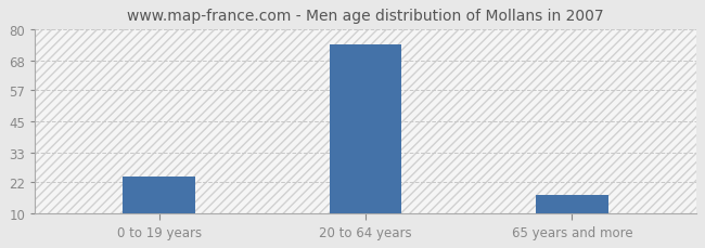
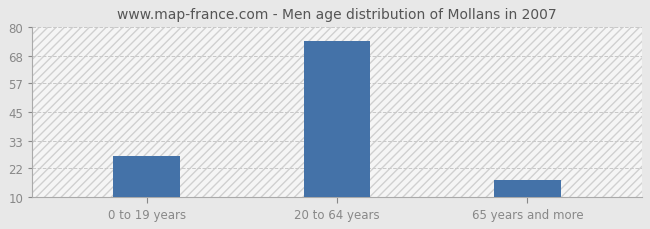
0 to 19 years: 24 -> 27
